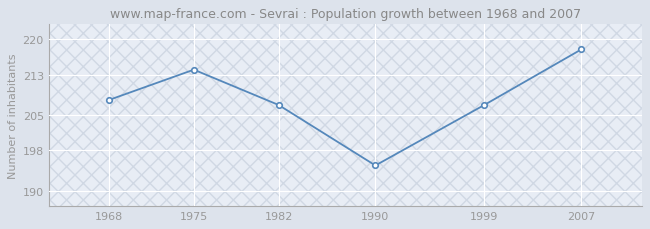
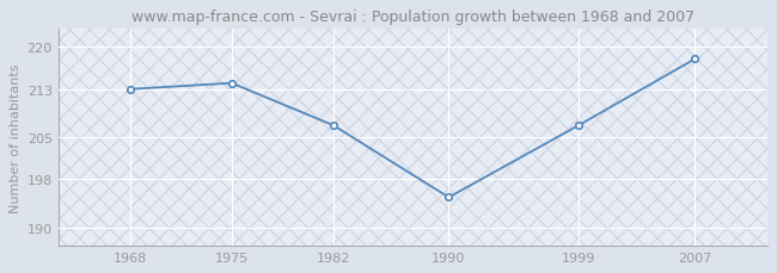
1968: 208 -> 213
